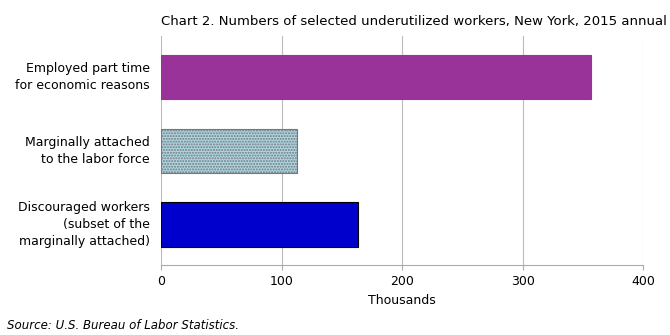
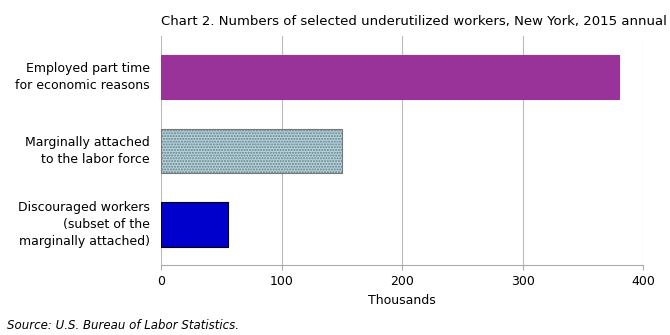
Employed part time for economic reasons: 357 -> 380
Marginally attached to the labor force: 113 -> 150
Discouraged workers (subset of the marginally attached): 163 -> 55
